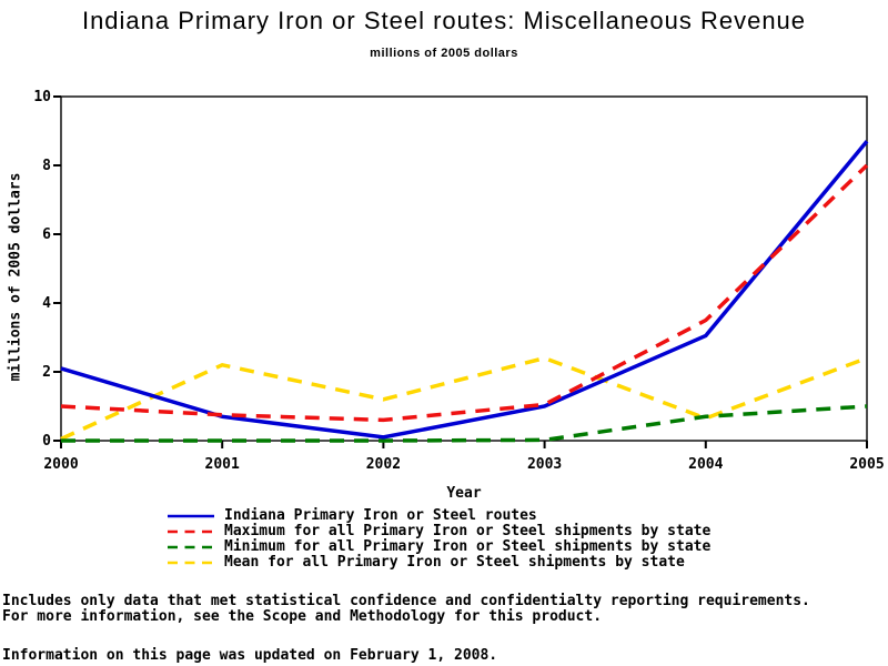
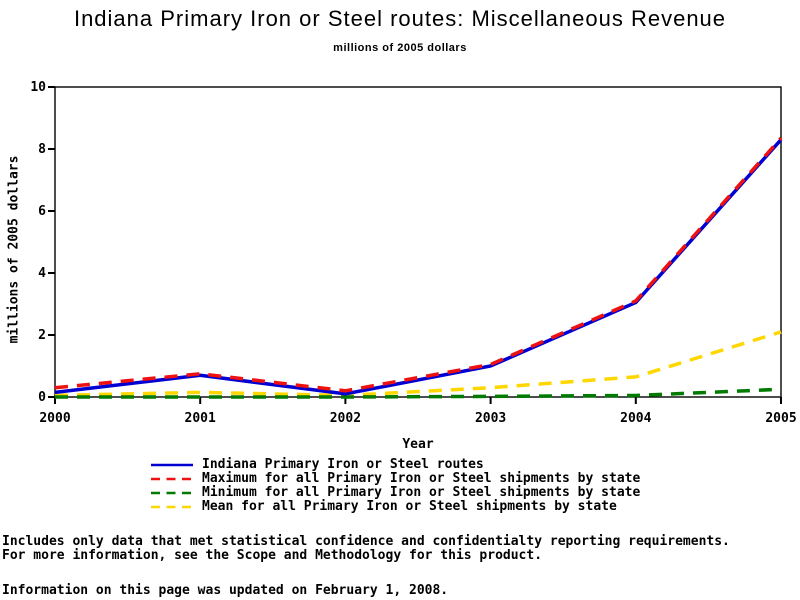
Indiana Primary Iron or Steel routes/2000: 2.1 -> 0.1
Maximum for all Primary Iron or Steel shipments by state/2000: 1.0 -> 0.3
Mean for all Primary Iron or Steel shipments by state/2001: 2.2 -> 0.1
Maximum for all Primary Iron or Steel shipments by state/2002: 0.6 -> 0.2
Mean for all Primary Iron or Steel shipments by state/2002: 1.2 -> 0.1
Mean for all Primary Iron or Steel shipments by state/2003: 2.4 -> 0.3
Maximum for all Primary Iron or Steel shipments by state/2004: 3.5 -> 3.1
Minimum for all Primary Iron or Steel shipments by state/2004: 0.7 -> 0.1
Indiana Primary Iron or Steel routes/2005: 8.7 -> 8.3
Maximum for all Primary Iron or Steel shipments by state/2005: 8.0 -> 8.3
Minimum for all Primary Iron or Steel shipments by state/2005: 1.0 -> 0.2
Mean for all Primary Iron or Steel shipments by state/2005: 2.4 -> 2.1
